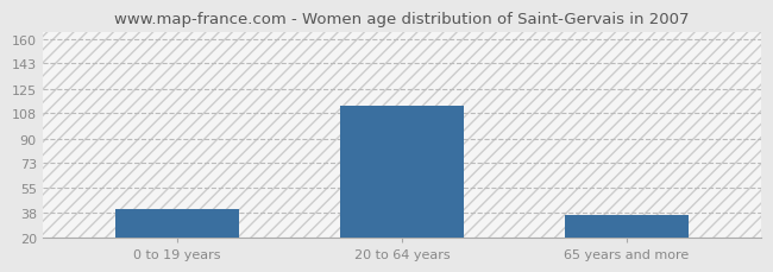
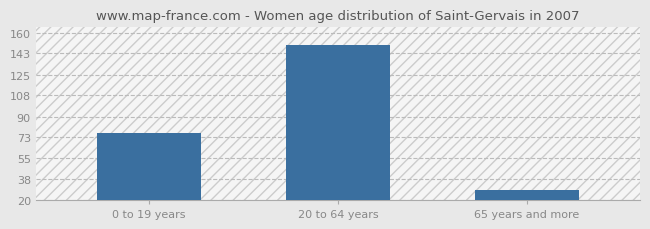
0 to 19 years: 40 -> 76
20 to 64 years: 113 -> 150
65 years and more: 36 -> 29
